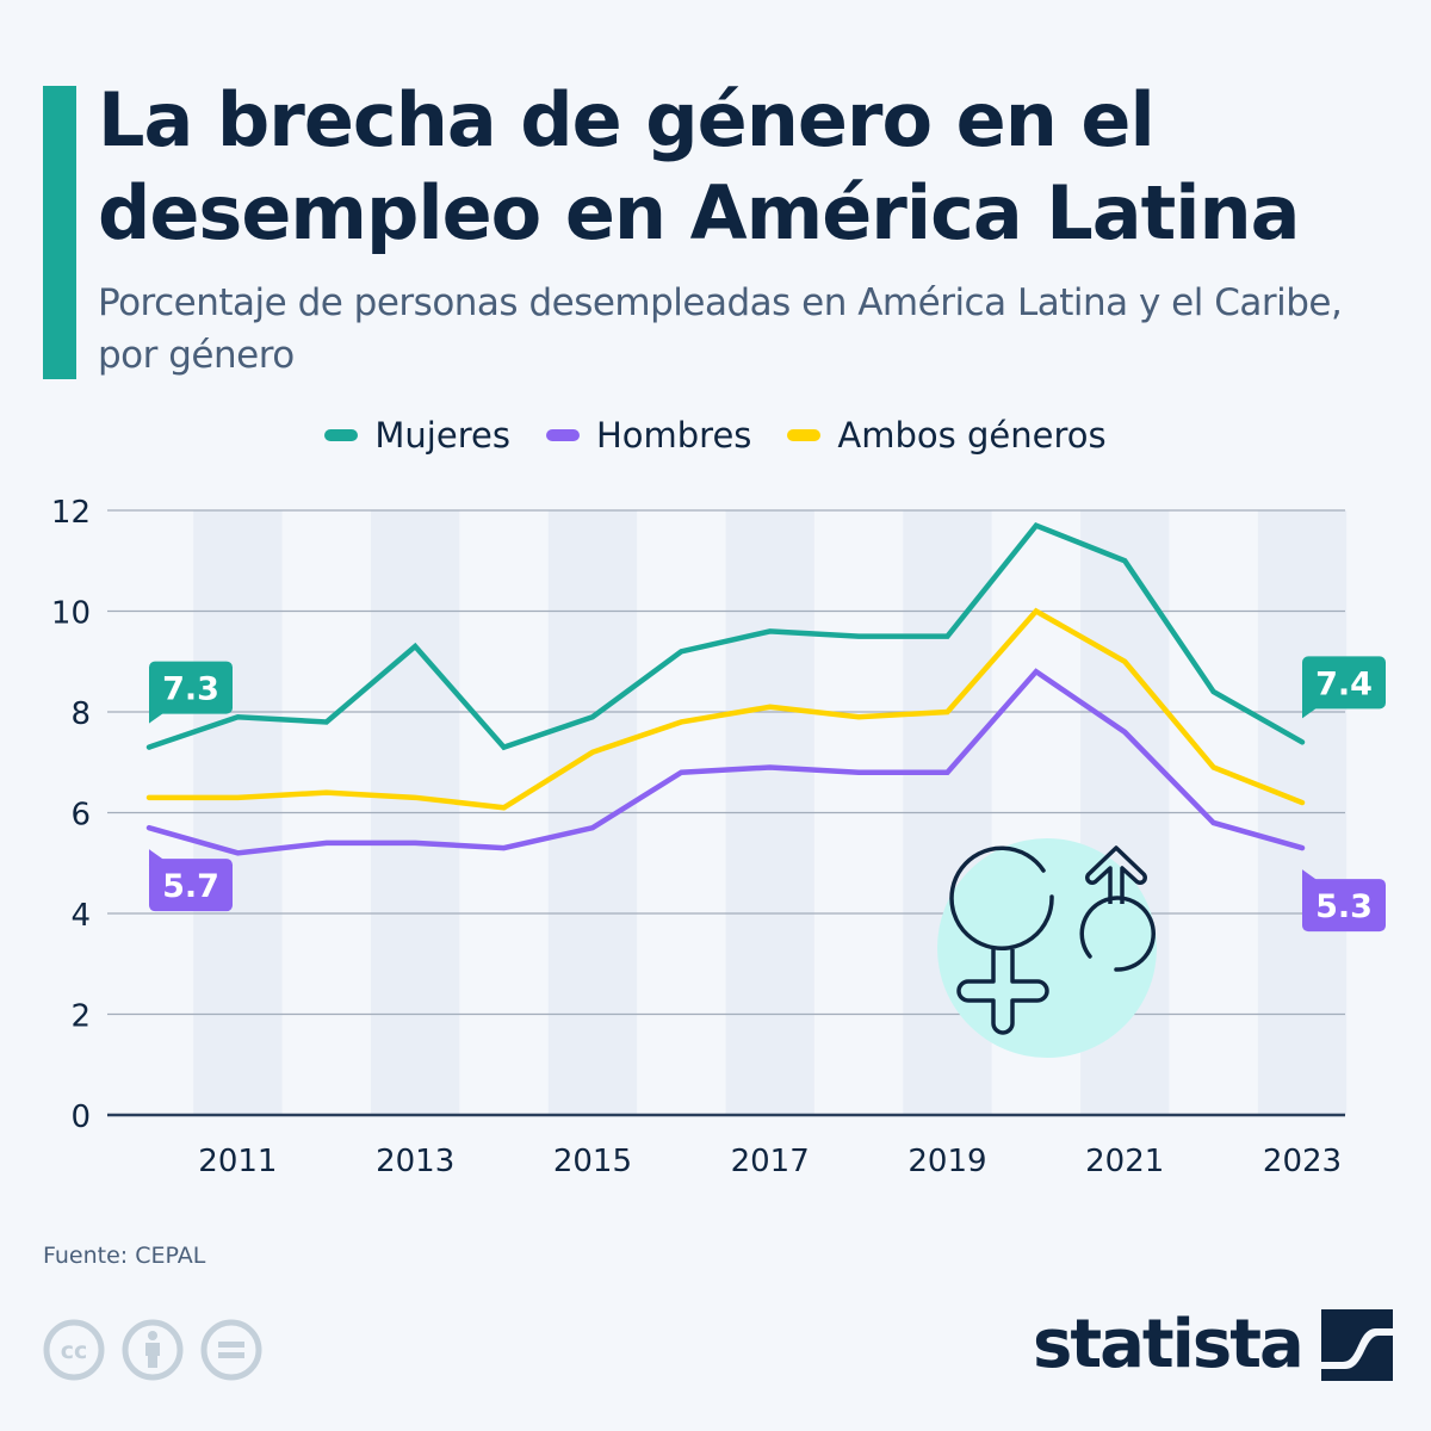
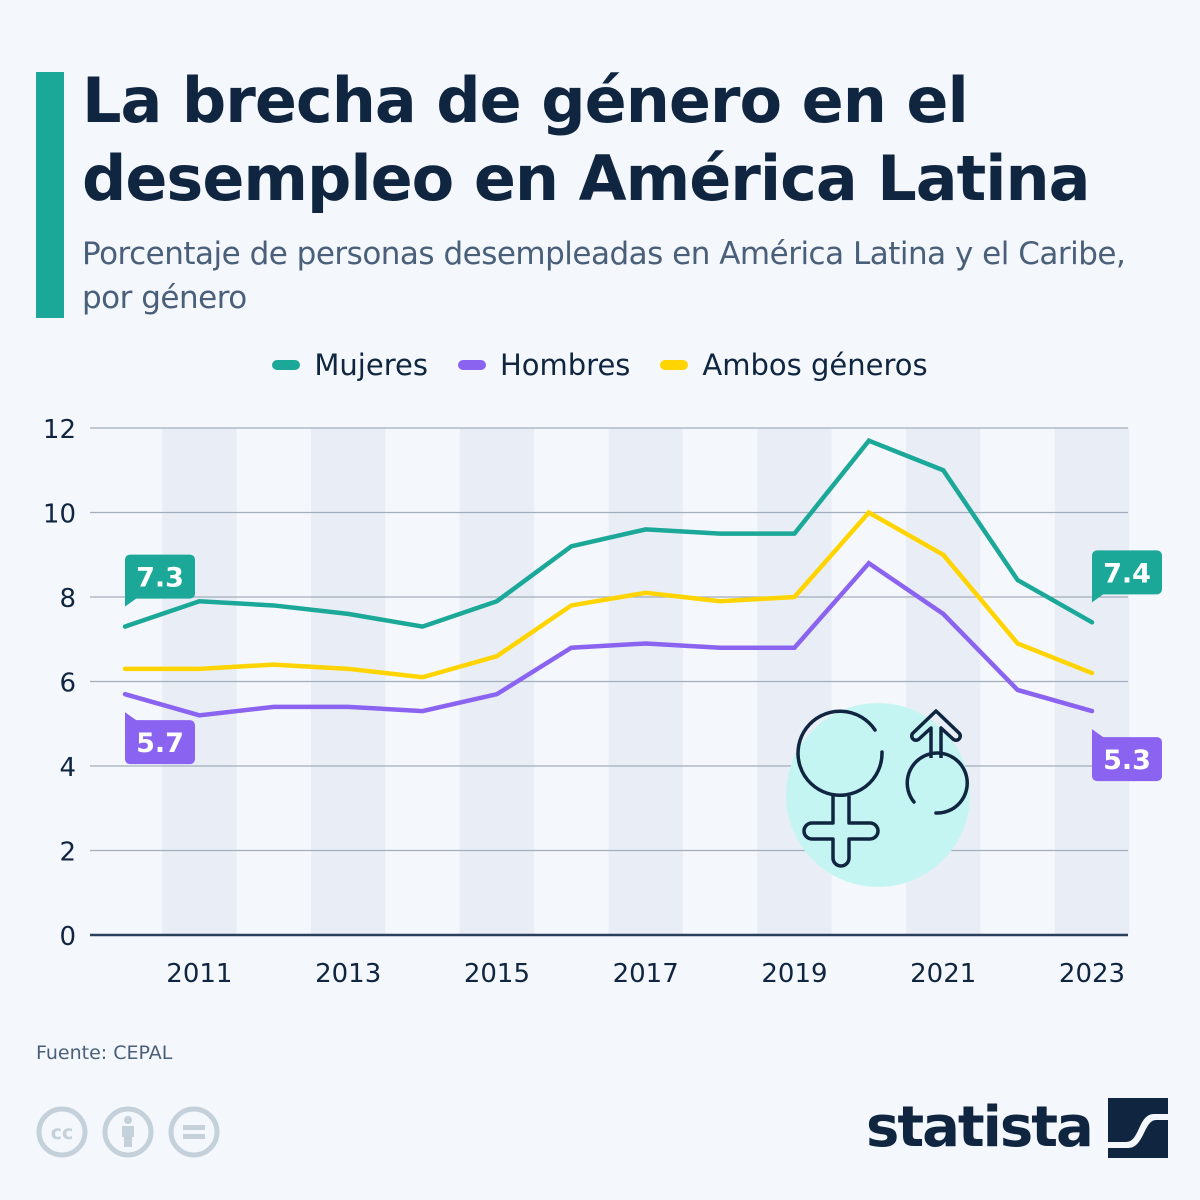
Mujeres/2013: 9.3 -> 7.6
Ambos géneros/2015: 7.2 -> 6.6
